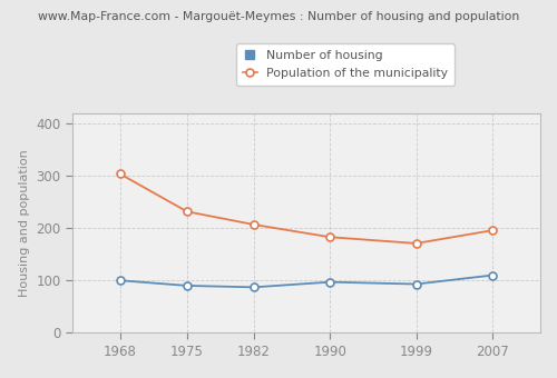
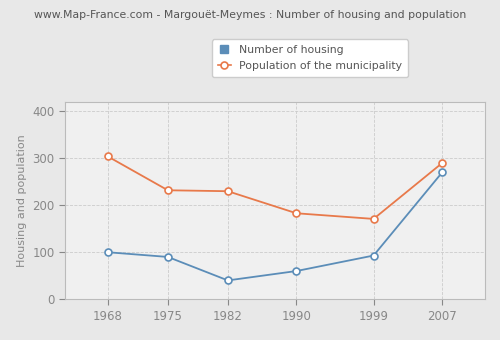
Number of housing/1982: 87 -> 40
Population of the municipality/1982: 207 -> 230
Number of housing/1990: 97 -> 60
Number of housing/2007: 110 -> 270
Population of the municipality/2007: 196 -> 290
